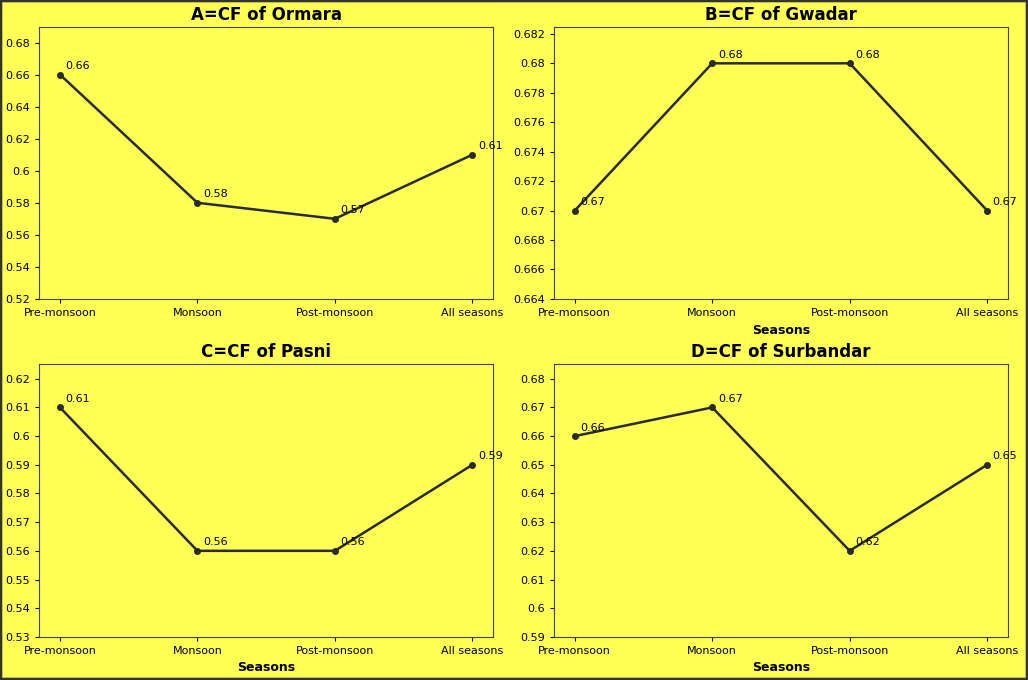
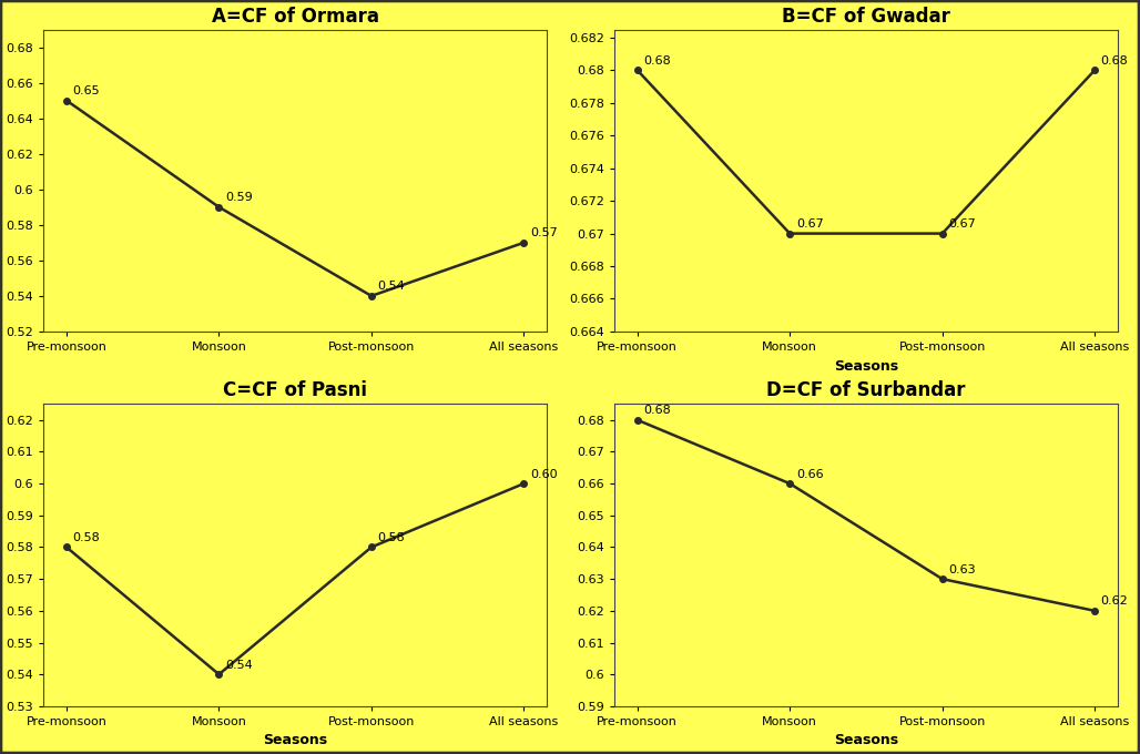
A=CF of Ormara/Pre-monsoon: 0.66 -> 0.65
A=CF of Ormara/Monsoon: 0.58 -> 0.59
A=CF of Ormara/Post-monsoon: 0.57 -> 0.54
A=CF of Ormara/All seasons: 0.61 -> 0.57
B=CF of Gwadar/Pre-monsoon: 0.67 -> 0.68
B=CF of Gwadar/Monsoon: 0.68 -> 0.67
B=CF of Gwadar/Post-monsoon: 0.68 -> 0.67
B=CF of Gwadar/All seasons: 0.67 -> 0.68
C=CF of Pasni/Pre-monsoon: 0.61 -> 0.58
C=CF of Pasni/Monsoon: 0.56 -> 0.54
C=CF of Pasni/Post-monsoon: 0.56 -> 0.58
C=CF of Pasni/All seasons: 0.59 -> 0.60
D=CF of Surbandar/Pre-monsoon: 0.66 -> 0.68
D=CF of Surbandar/Monsoon: 0.67 -> 0.66
D=CF of Surbandar/Post-monsoon: 0.62 -> 0.63
D=CF of Surbandar/All seasons: 0.65 -> 0.62
